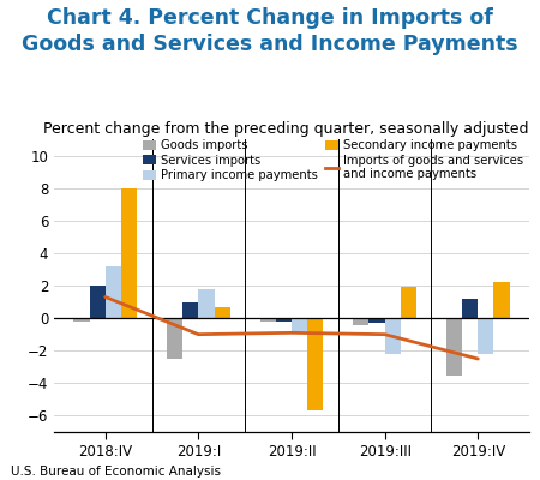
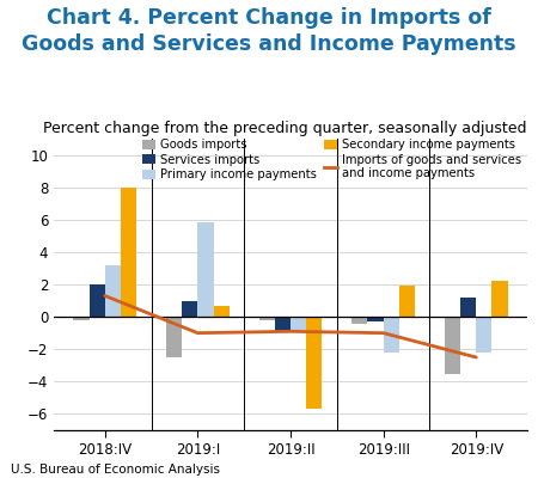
Primary income payments/2019:I: 1.8 -> 5.8
Services imports/2019:II: -0.2 -> -0.9
